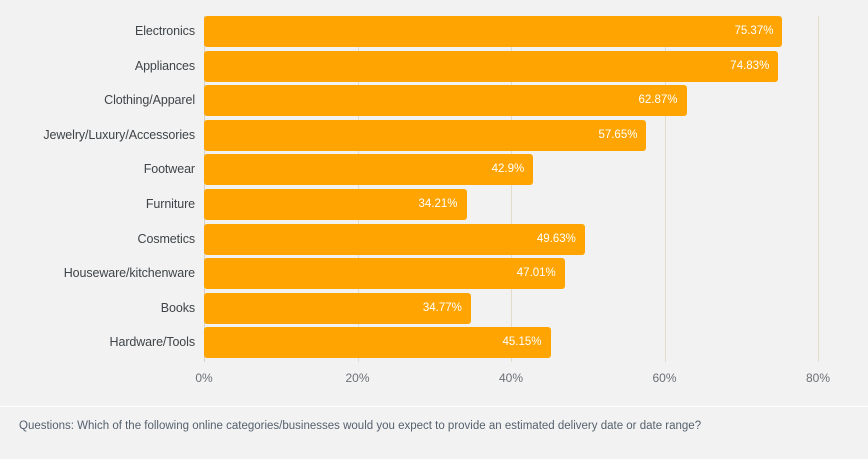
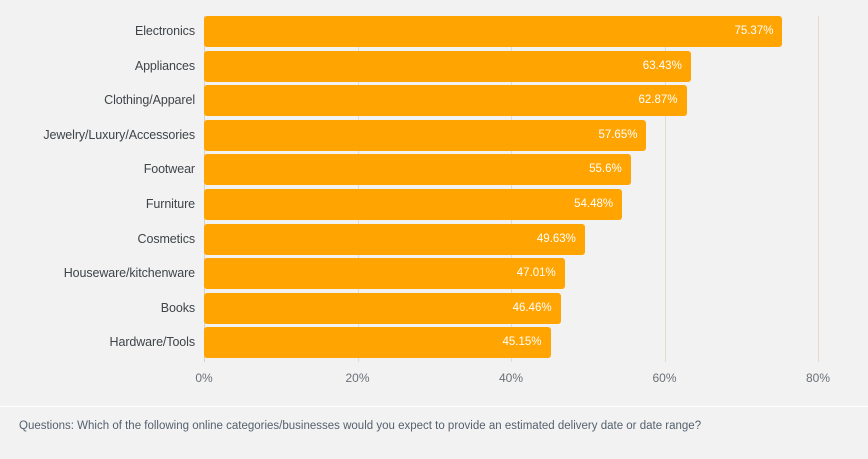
Appliances: 74.83% -> 63.43%
Footwear: 42.9% -> 55.6%
Furniture: 34.21% -> 54.48%
Books: 34.77% -> 46.46%
